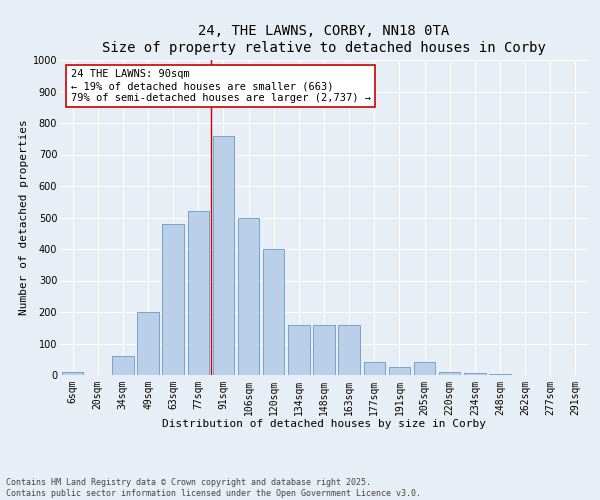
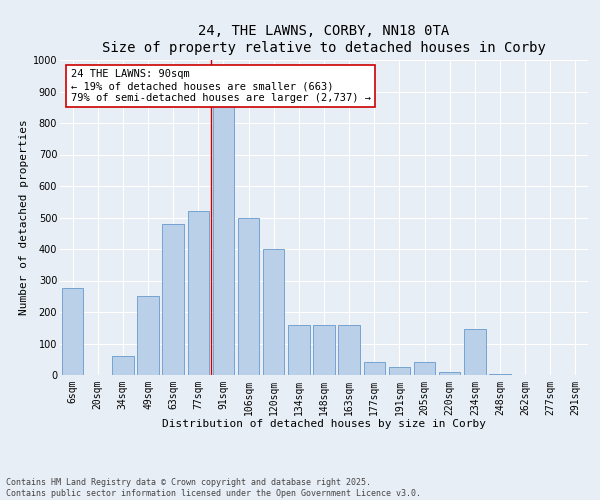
6sqm: 10 -> 275
49sqm: 200 -> 250
91sqm: 760 -> 855
234sqm: 5 -> 145
